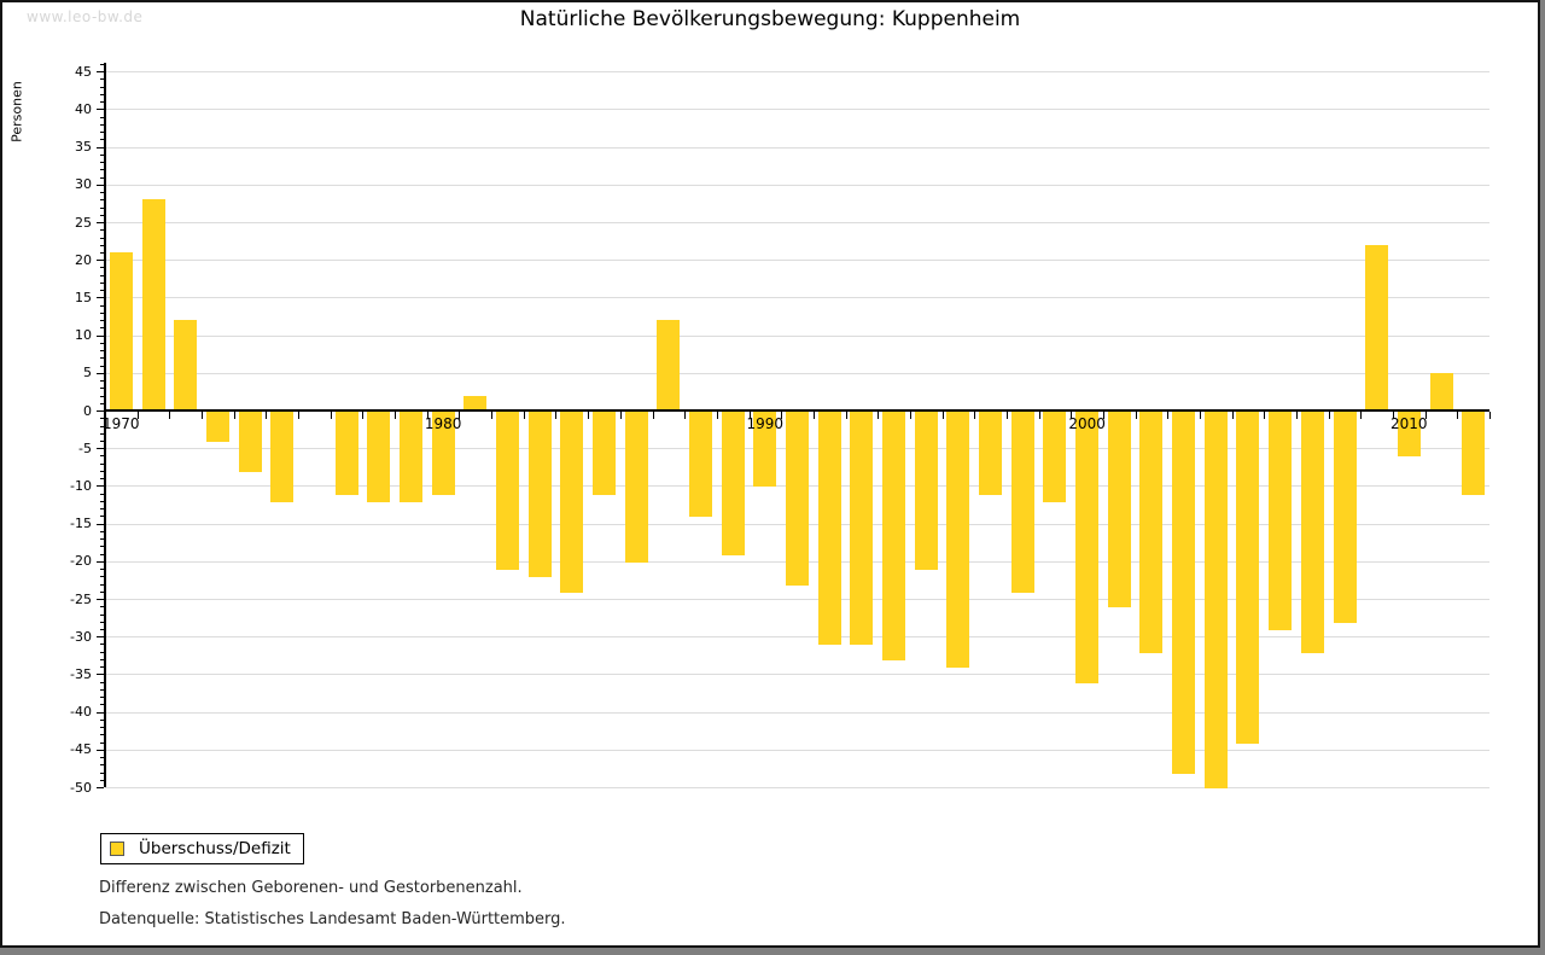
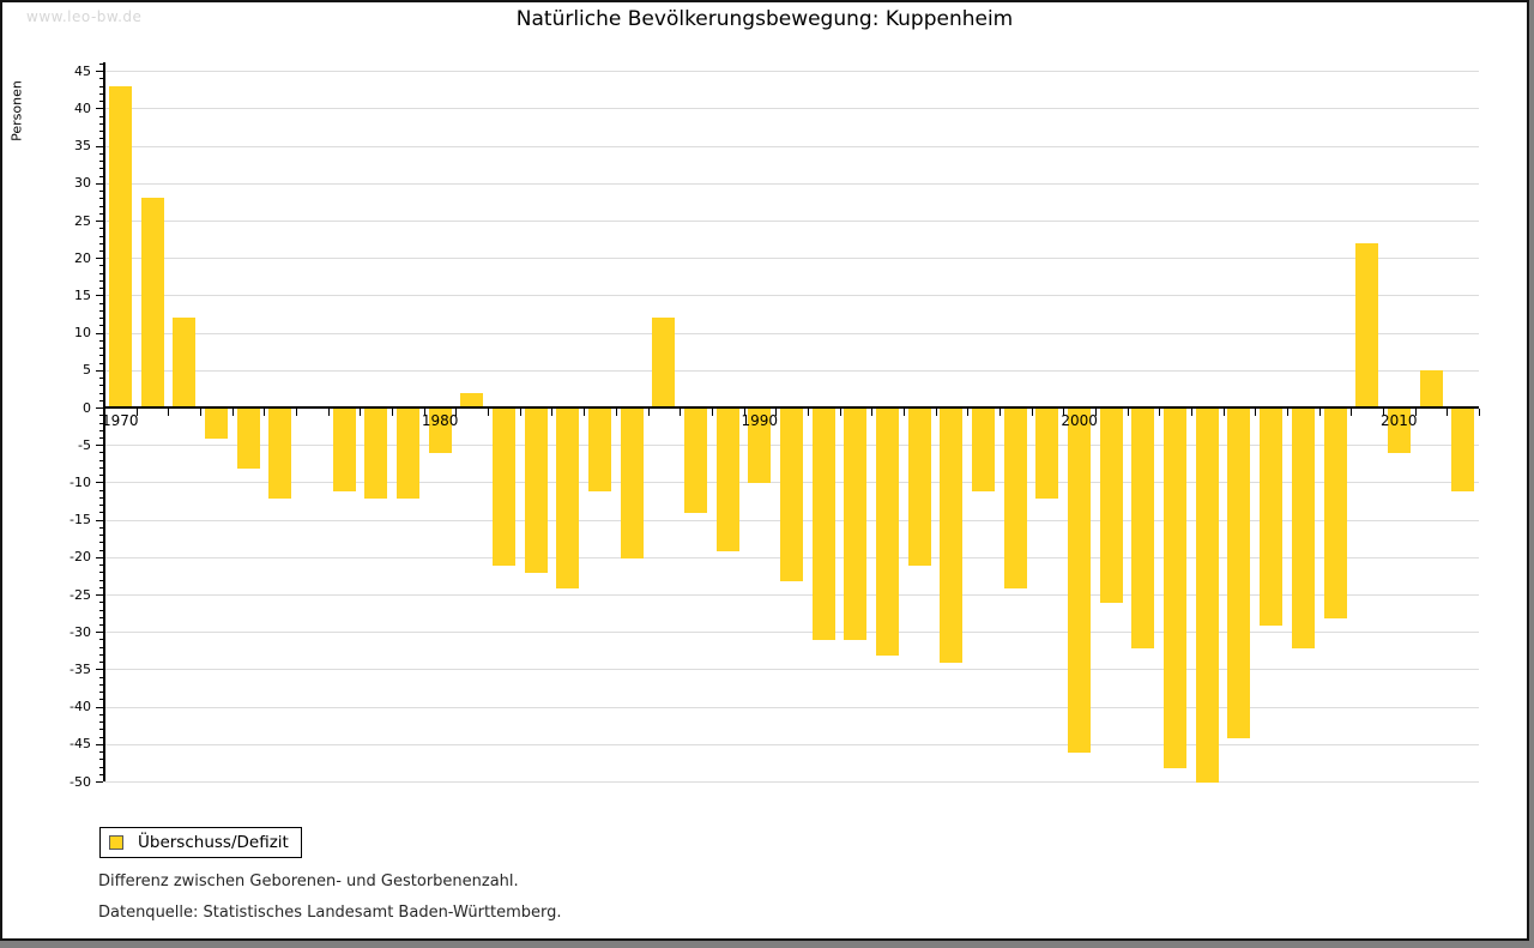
1970: 21 -> 43
1980: -11 -> -6
2000: -36 -> -46
